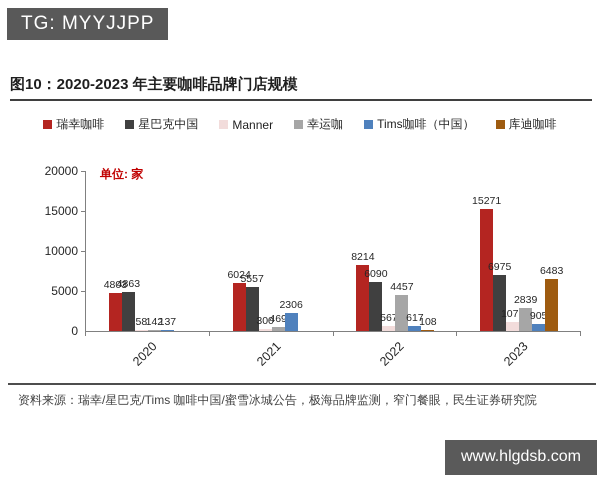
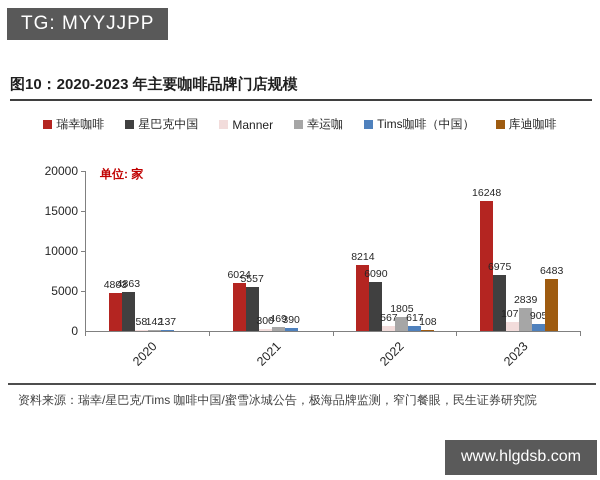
Tims咖啡（中国）/2021: 2306 -> 390
幸运咖/2022: 4457 -> 1805
瑞幸咖啡/2023: 15271 -> 16248
